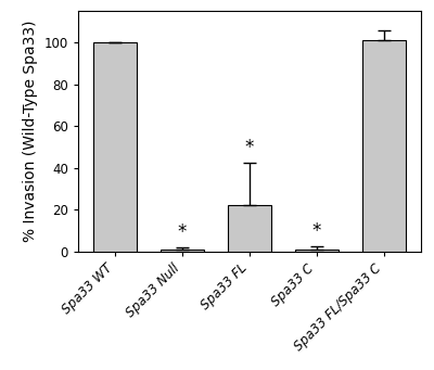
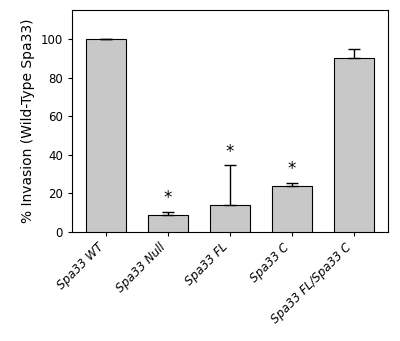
Spa33 Null: 1 -> 9
Spa33 FL: 22 -> 14
Spa33 C: 1 -> 24
Spa33 FL/Spa33 C: 101 -> 90
